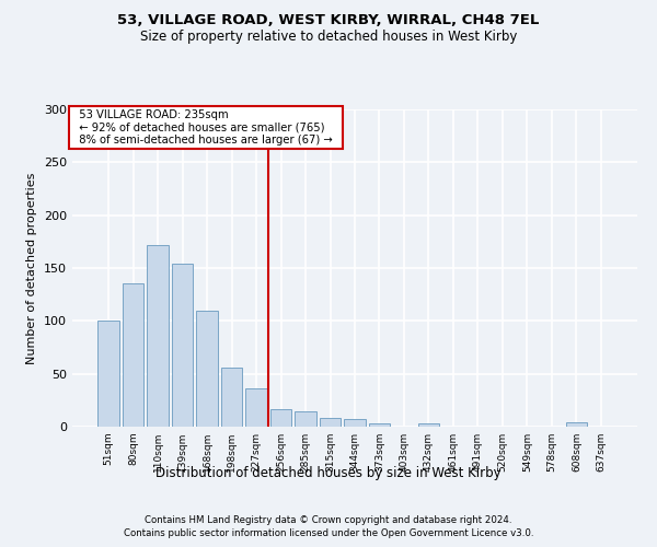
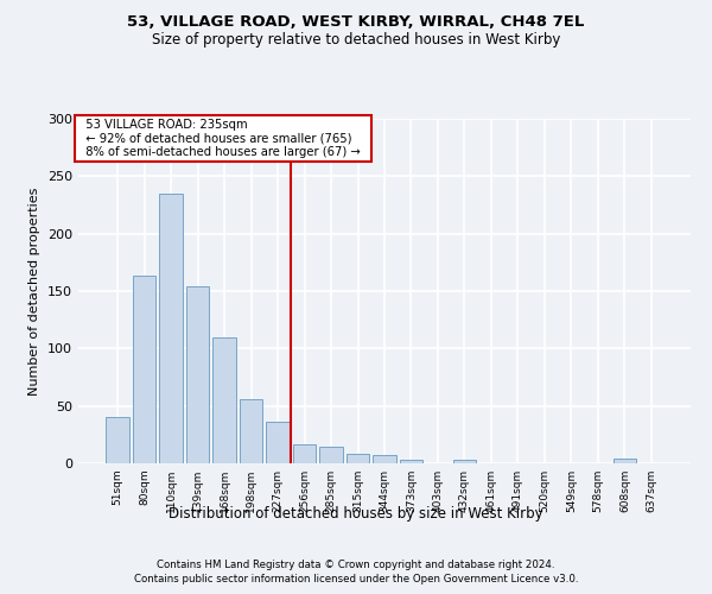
51sqm: 100 -> 40
80sqm: 136 -> 163
110sqm: 172 -> 235
